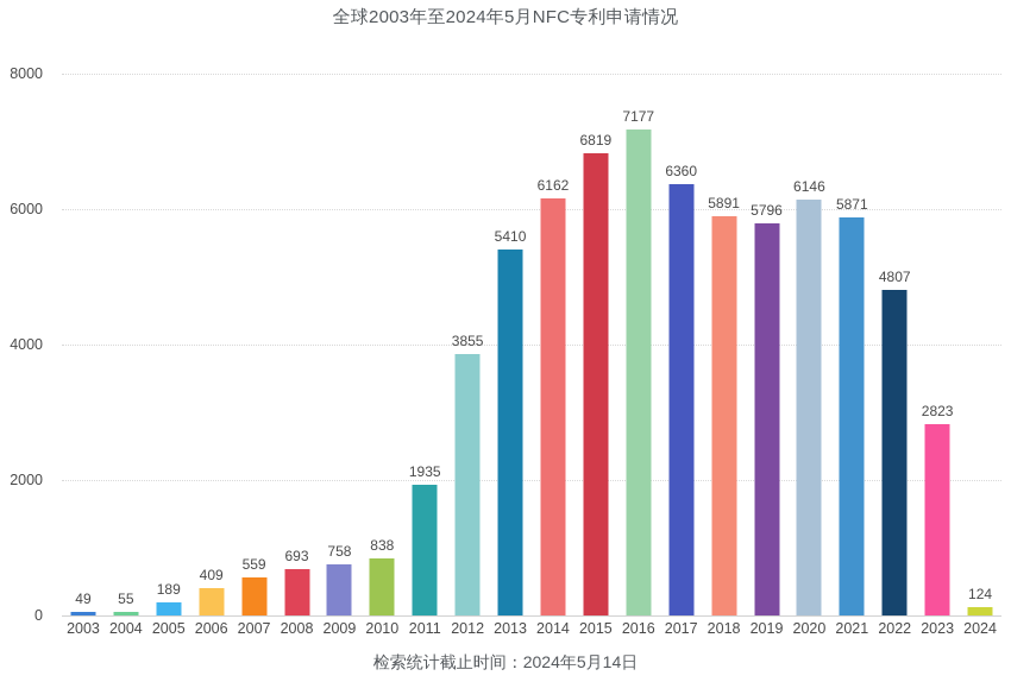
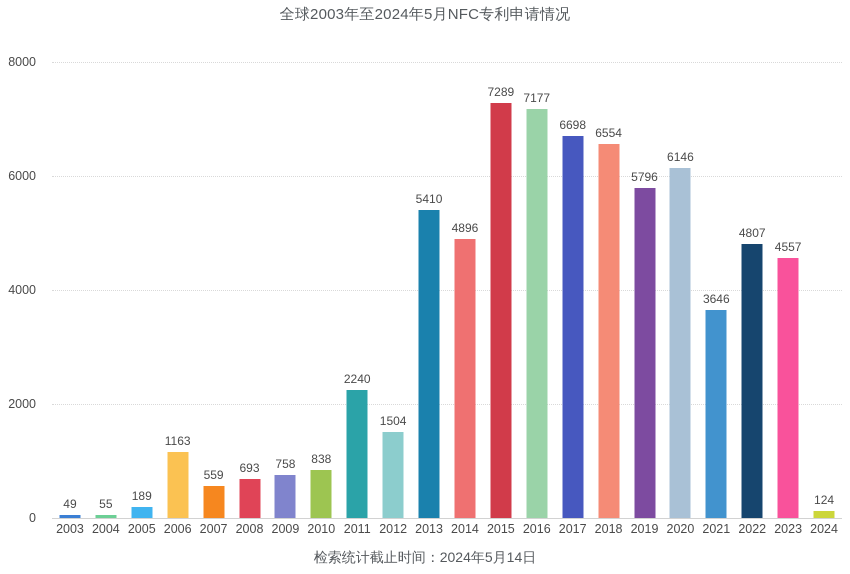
2006: 409 -> 1163
2011: 1935 -> 2240
2012: 3855 -> 1504
2014: 6162 -> 4896
2015: 6819 -> 7289
2017: 6360 -> 6698
2018: 5891 -> 6554
2021: 5871 -> 3646
2023: 2823 -> 4557
